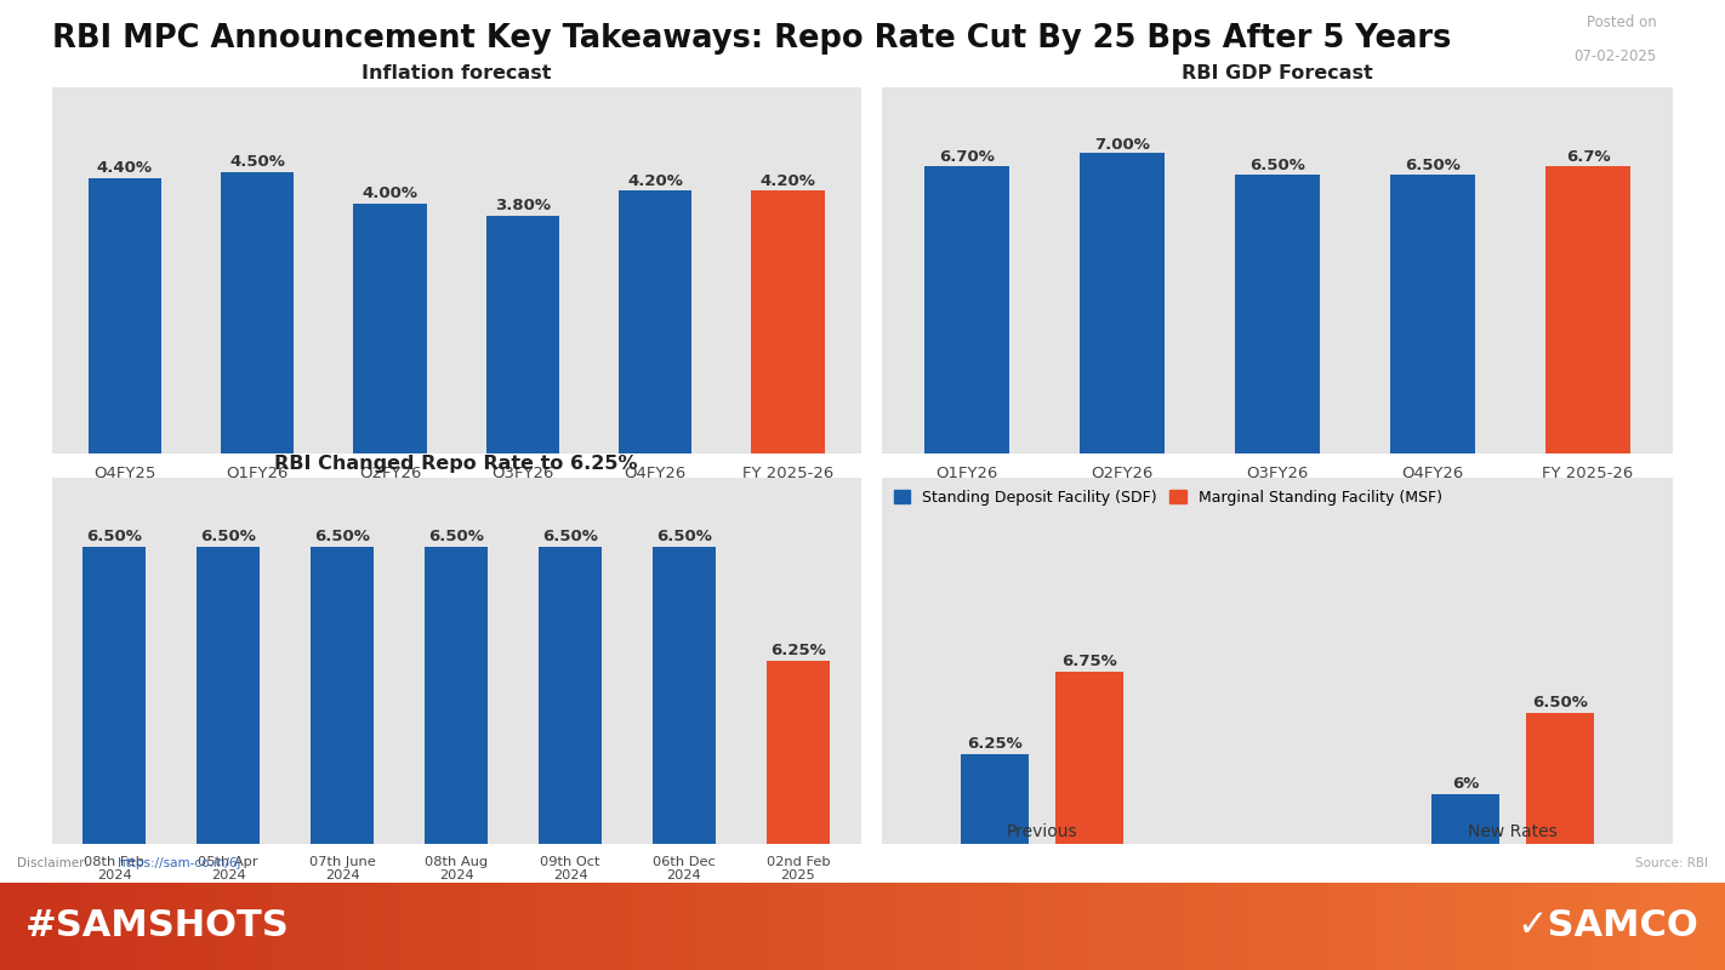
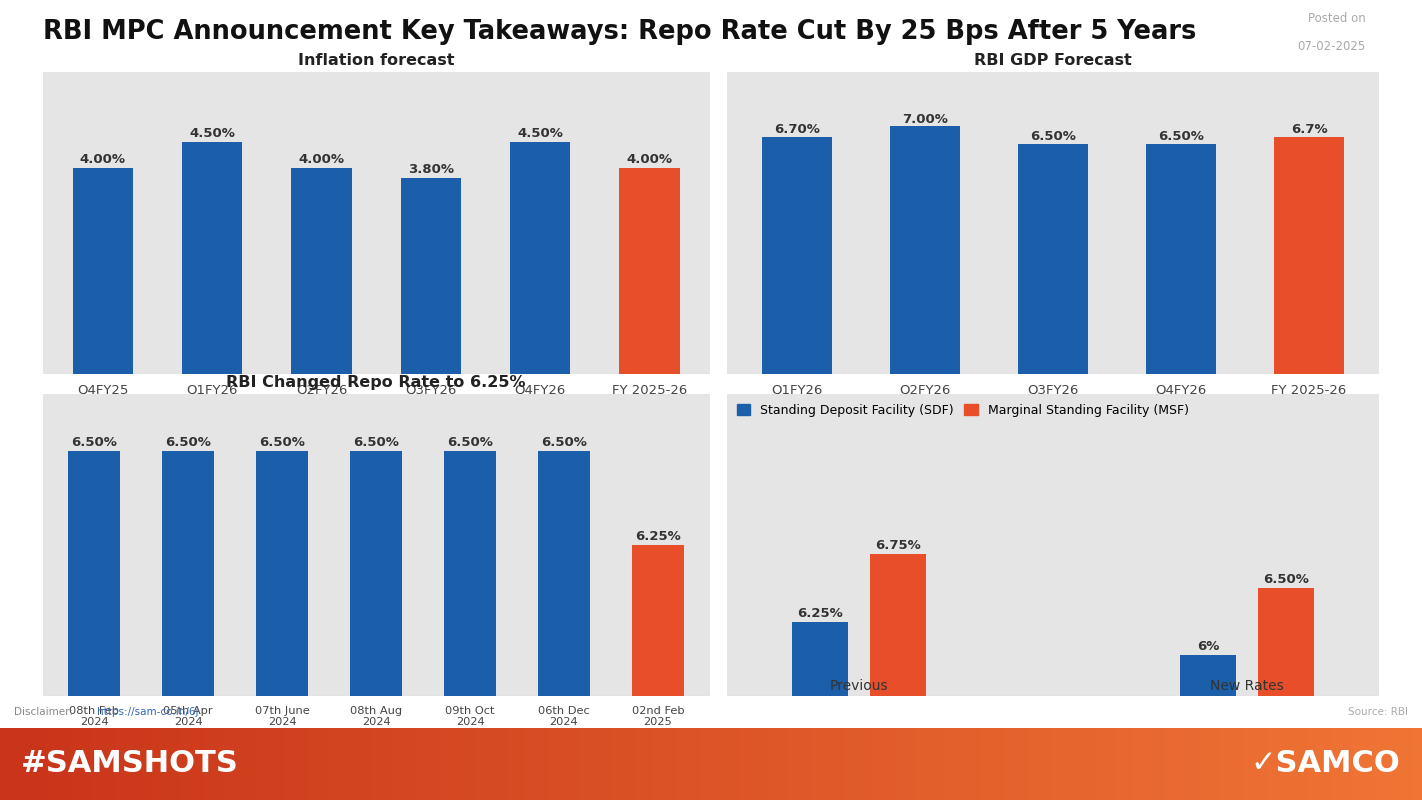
Inflation forecast/Q4FY25: 4.40% -> 4.00%
Inflation forecast/Q4FY26: 4.20% -> 4.50%
Inflation forecast/FY 2025-26: 4.20% -> 4.00%
